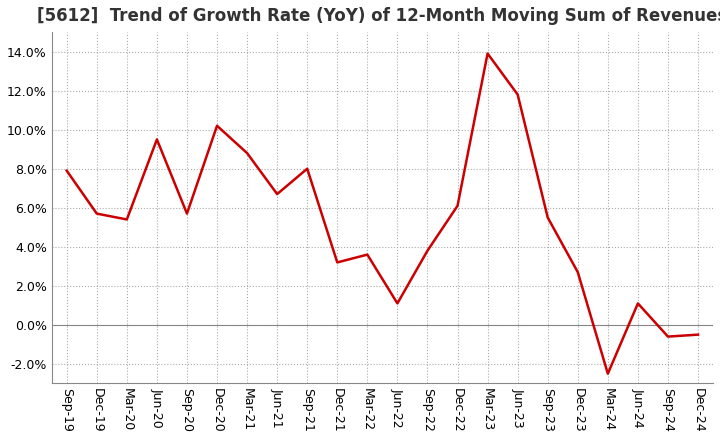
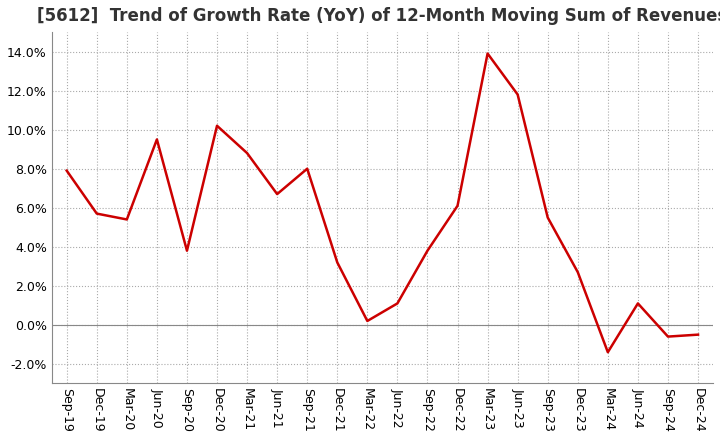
Sep-20: 5.7% -> 3.8%
Mar-22: 3.6% -> 0.2%
Mar-24: -2.5% -> -1.4%
